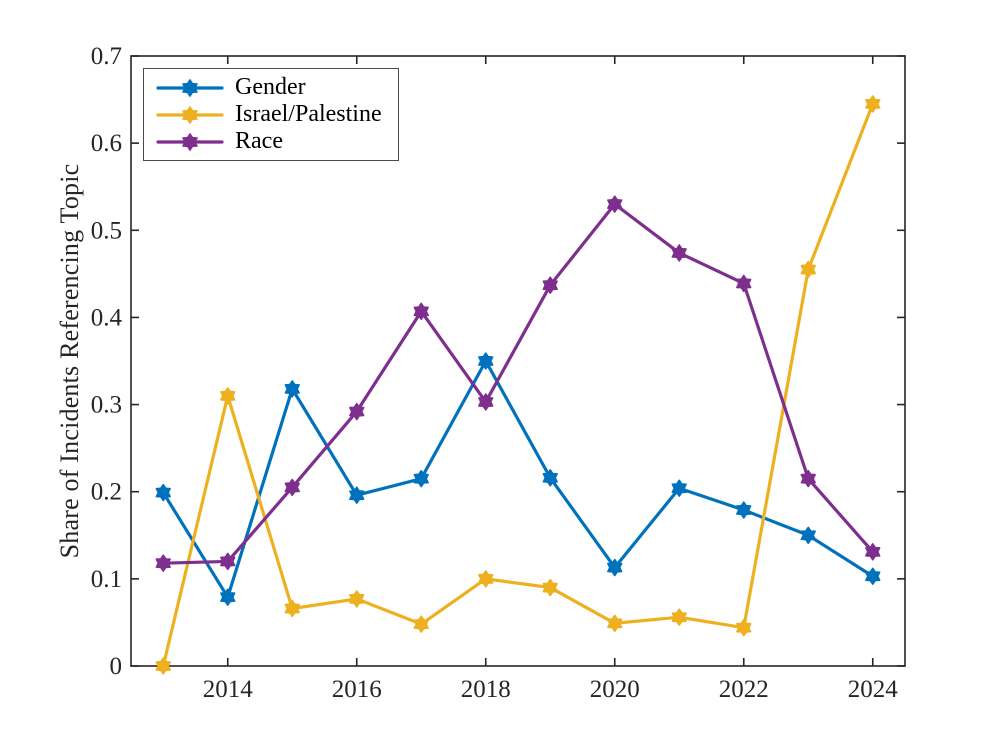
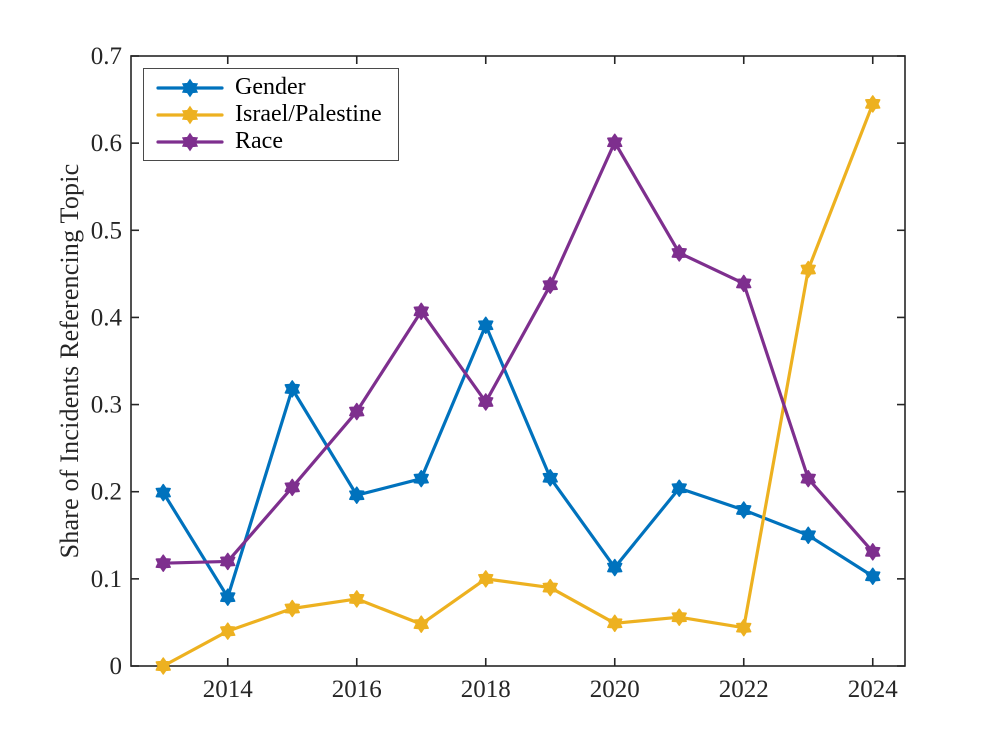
Israel/Palestine/2014: 0.31 -> 0.04
Gender/2018: 0.35 -> 0.39
Race/2020: 0.53 -> 0.60
